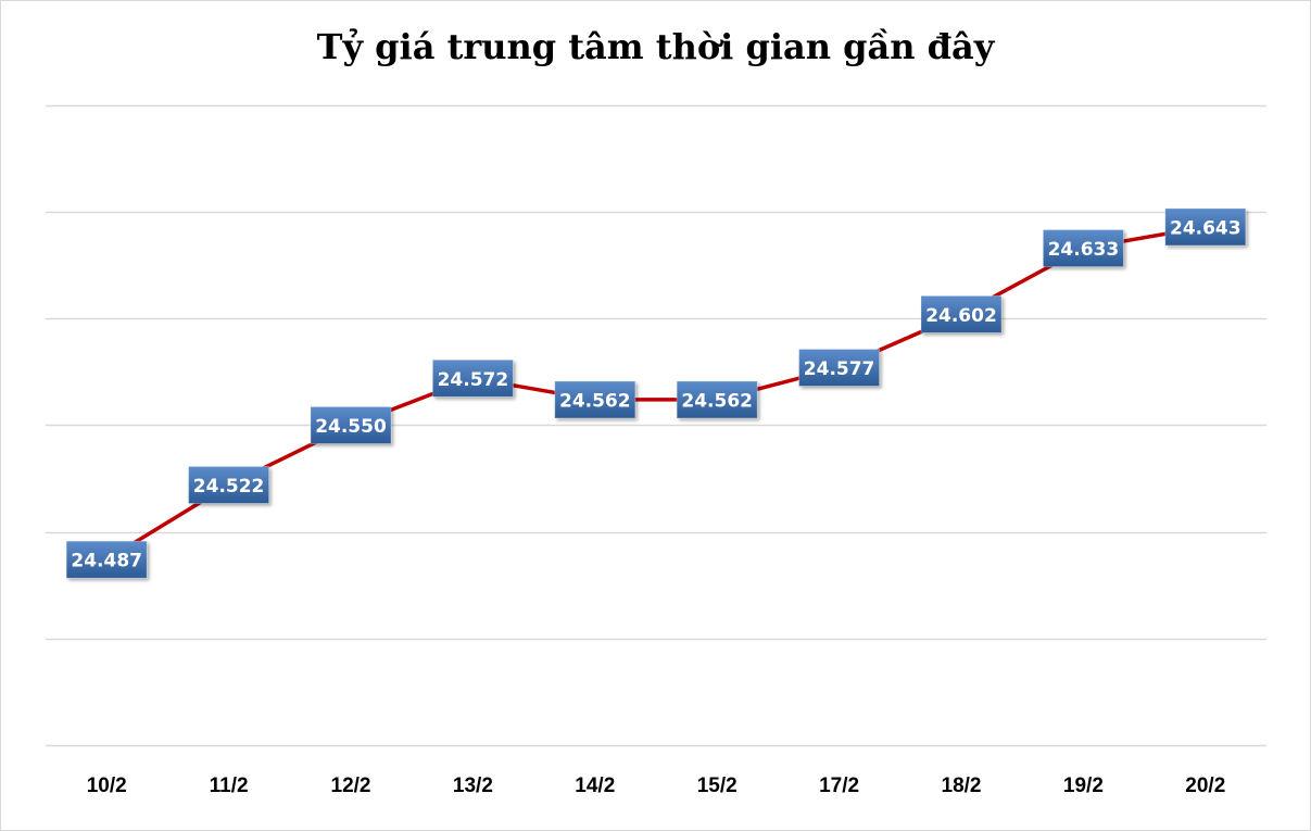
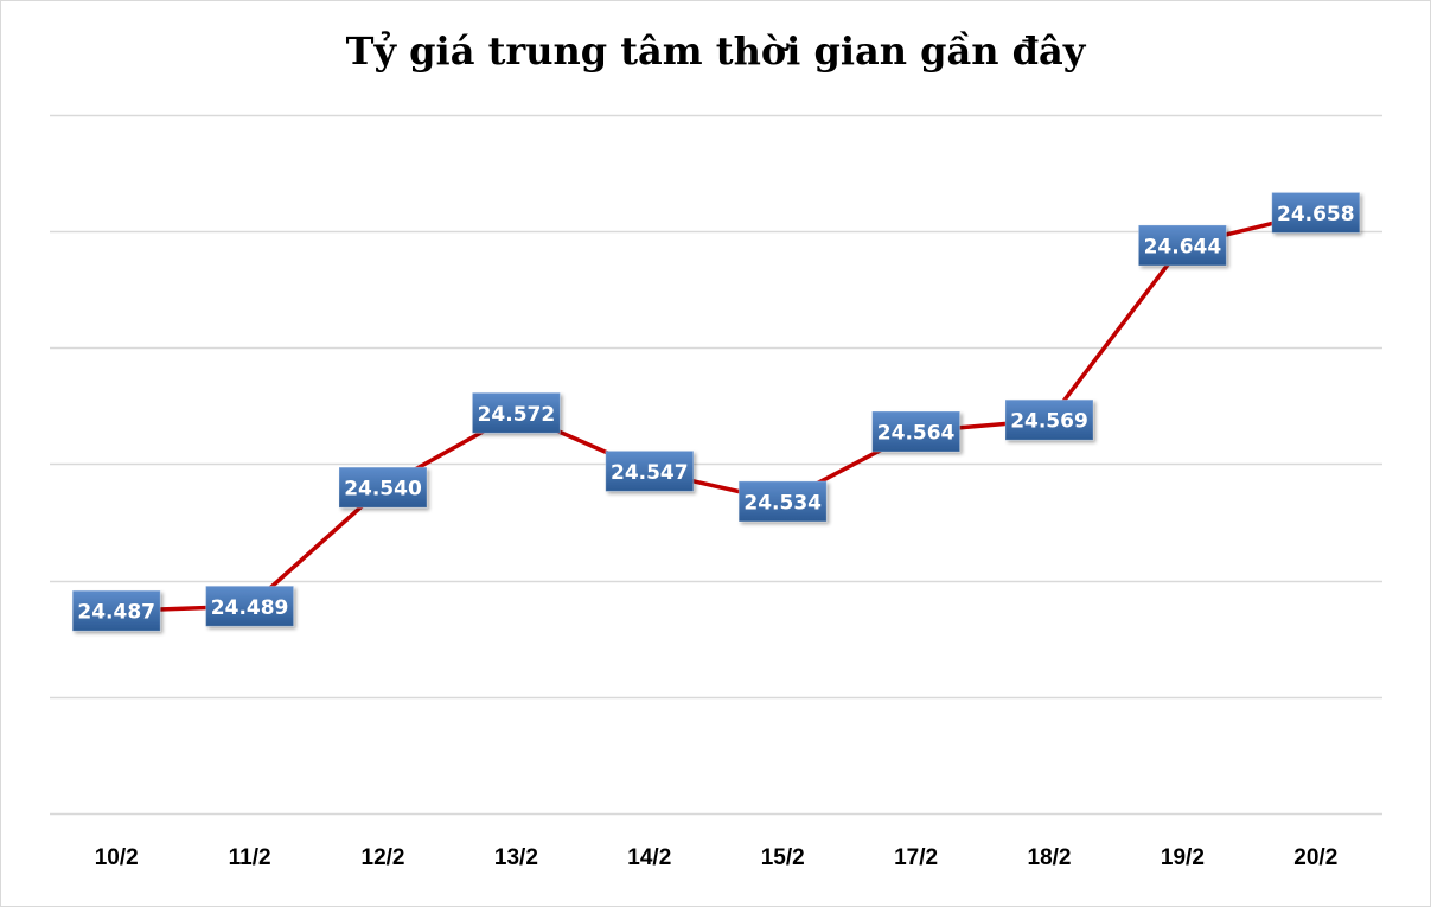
11/2: 24.522 -> 24.489
12/2: 24.550 -> 24.540
14/2: 24.562 -> 24.547
15/2: 24.562 -> 24.534
17/2: 24.577 -> 24.564
18/2: 24.602 -> 24.569
19/2: 24.633 -> 24.644
20/2: 24.643 -> 24.658
